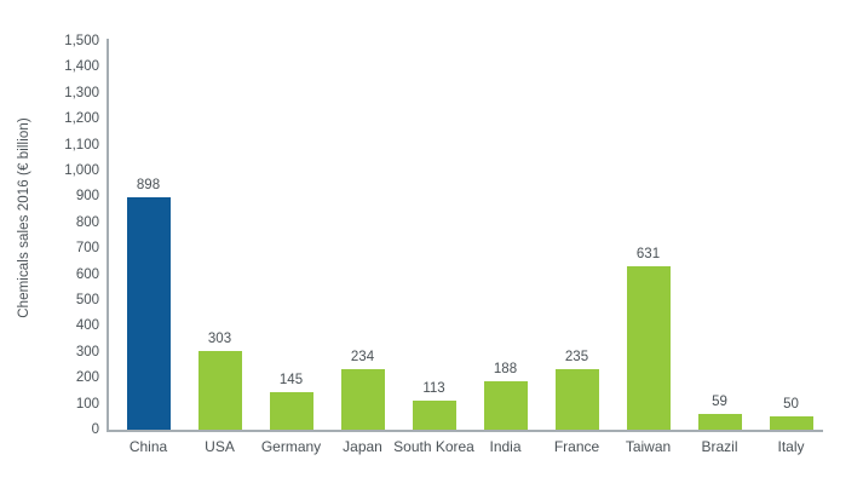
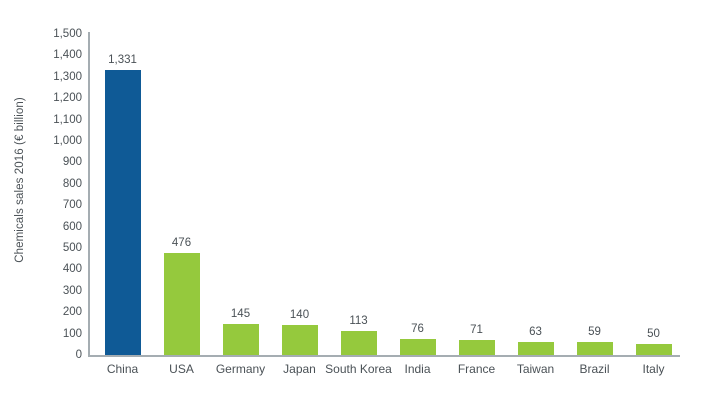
China: 898 -> 1,331
USA: 303 -> 476
Japan: 234 -> 140
India: 188 -> 76
France: 235 -> 71
Taiwan: 631 -> 63
